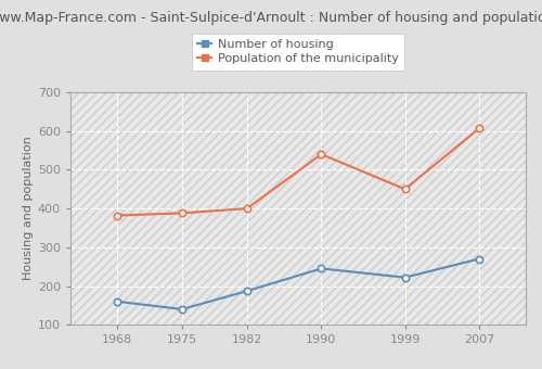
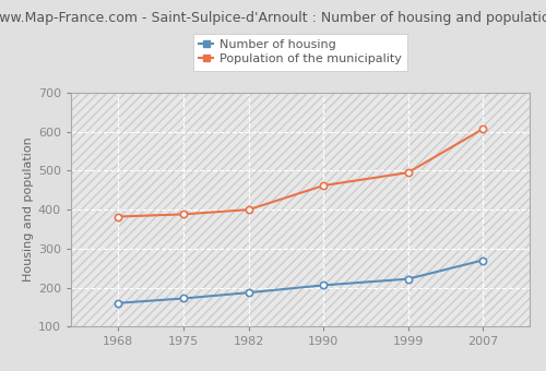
Number of housing/1975: 140 -> 172
Number of housing/1990: 245 -> 206
Population of the municipality/1990: 540 -> 462
Population of the municipality/1999: 450 -> 495
